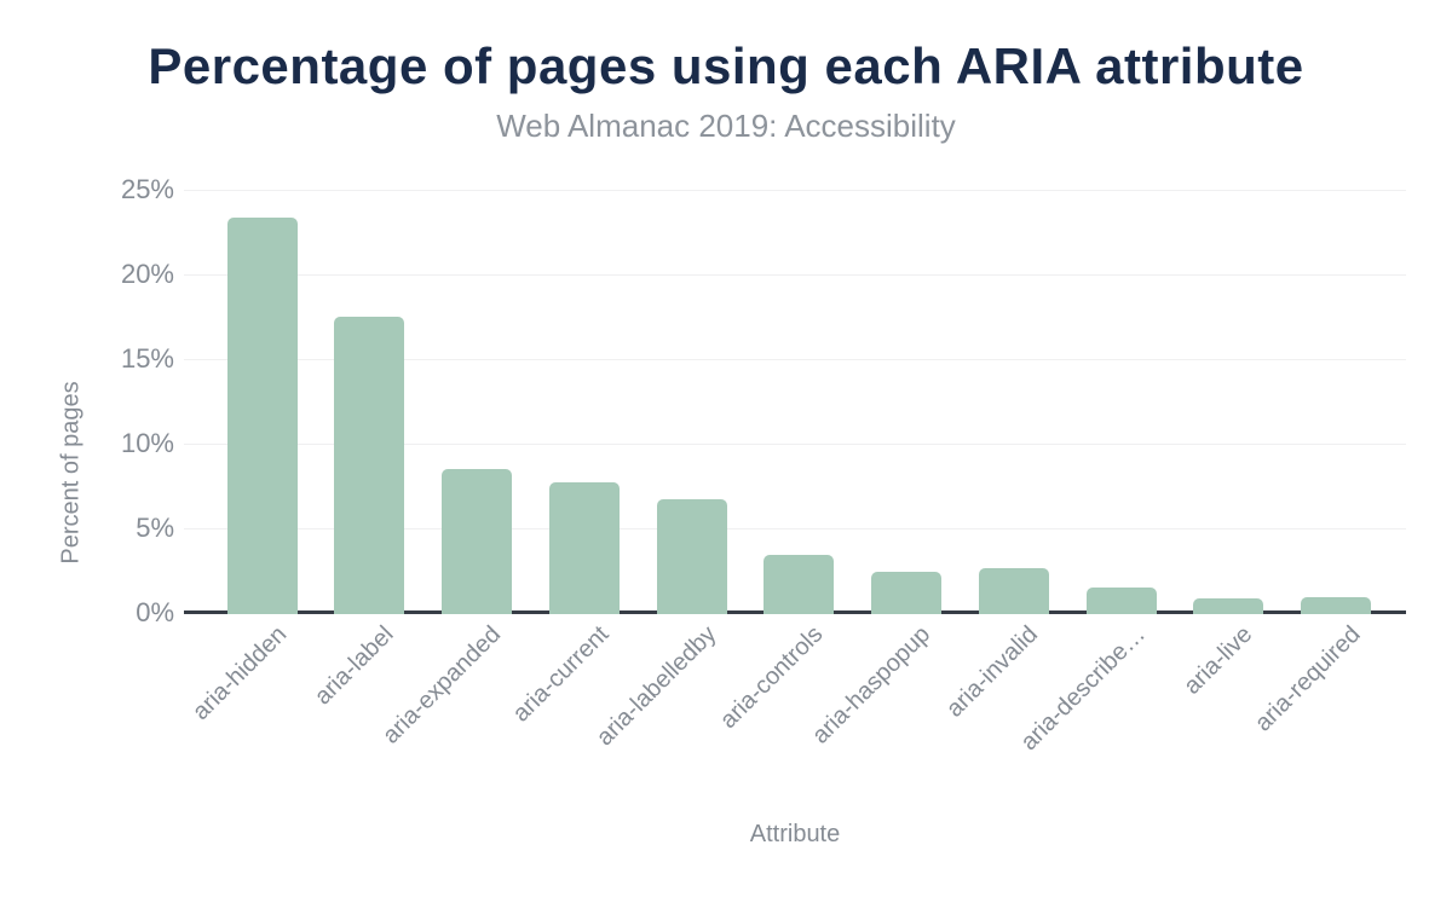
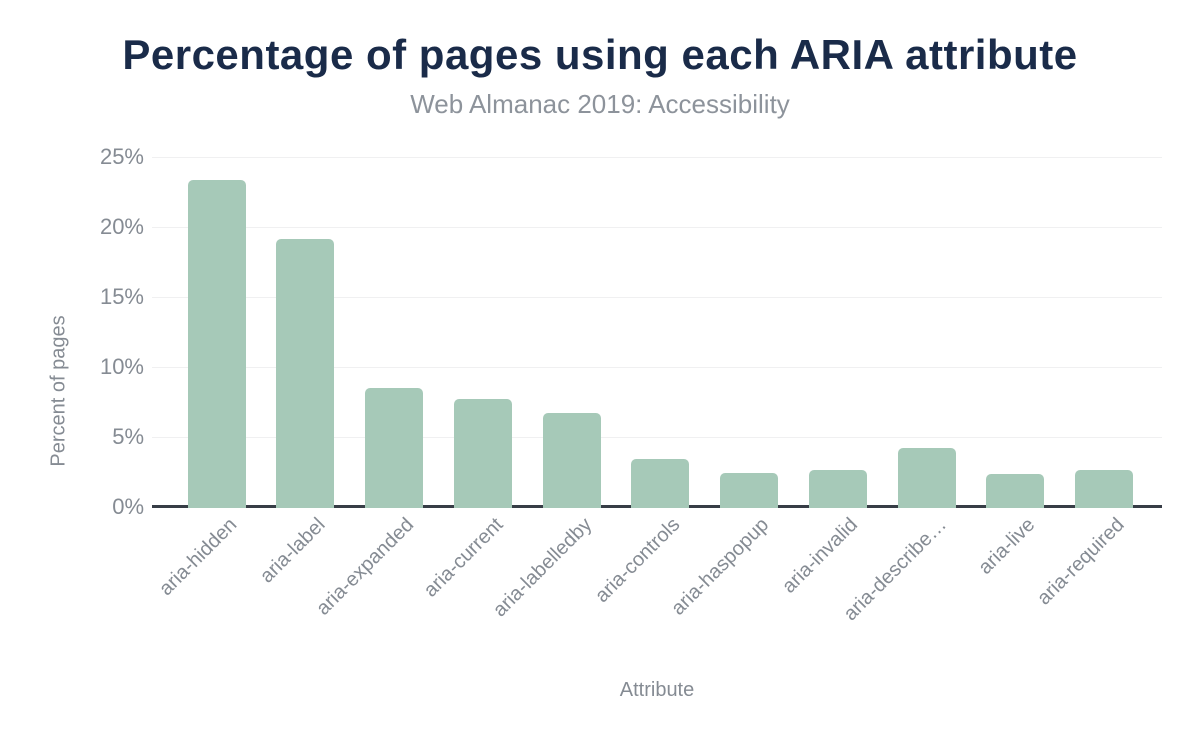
aria-label: 17.6% -> 19.2%
aria-describe…: 1.6% -> 4.3%
aria-live: 0.9% -> 2.4%
aria-required: 1.0% -> 2.7%
